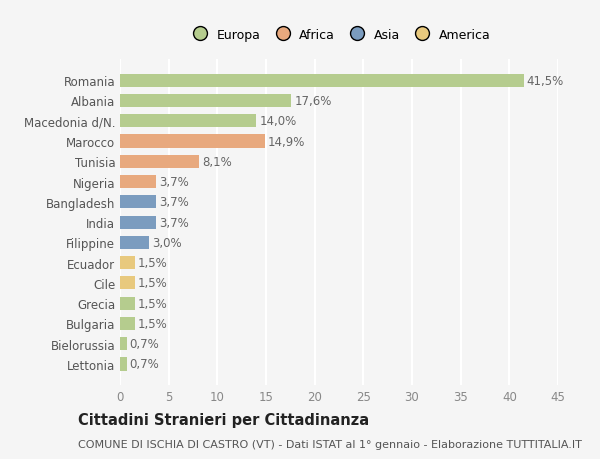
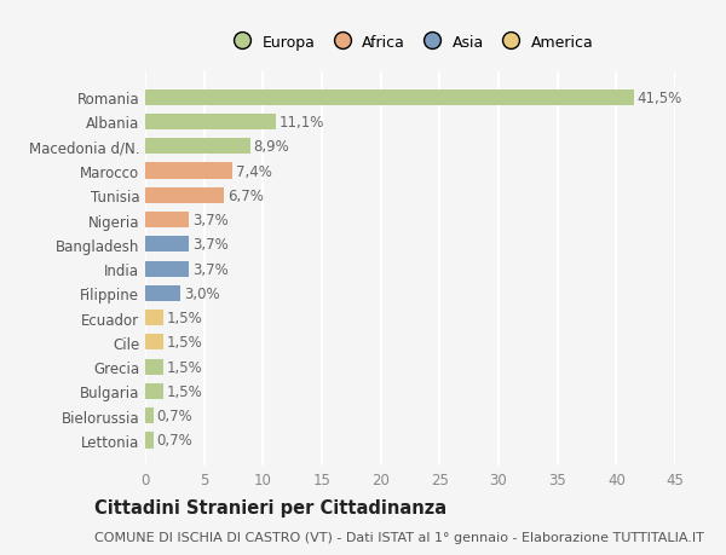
Albania: 17,6% -> 11,1%
Macedonia d/N.: 14,0% -> 8,9%
Marocco: 14,9% -> 7,4%
Tunisia: 8,1% -> 6,7%
